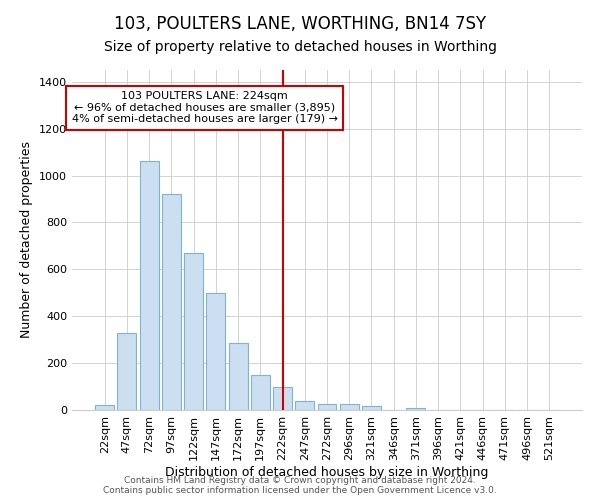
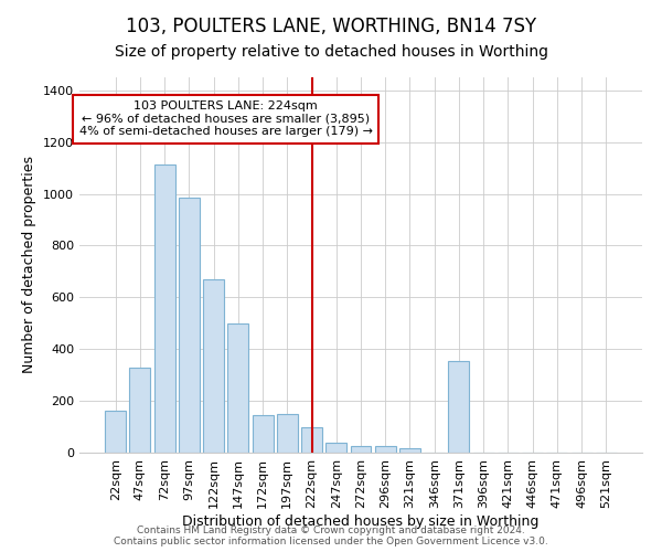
22sqm: 20 -> 160
72sqm: 1060 -> 1115
97sqm: 920 -> 985
172sqm: 285 -> 145
371sqm: 10 -> 355
